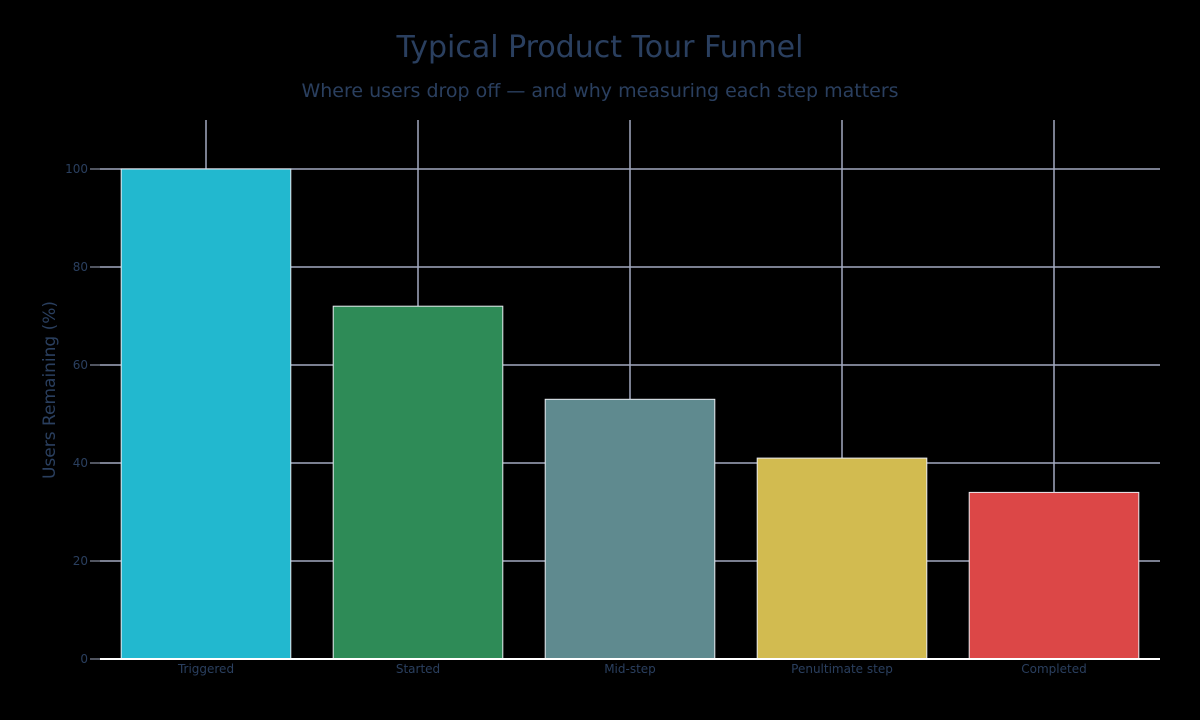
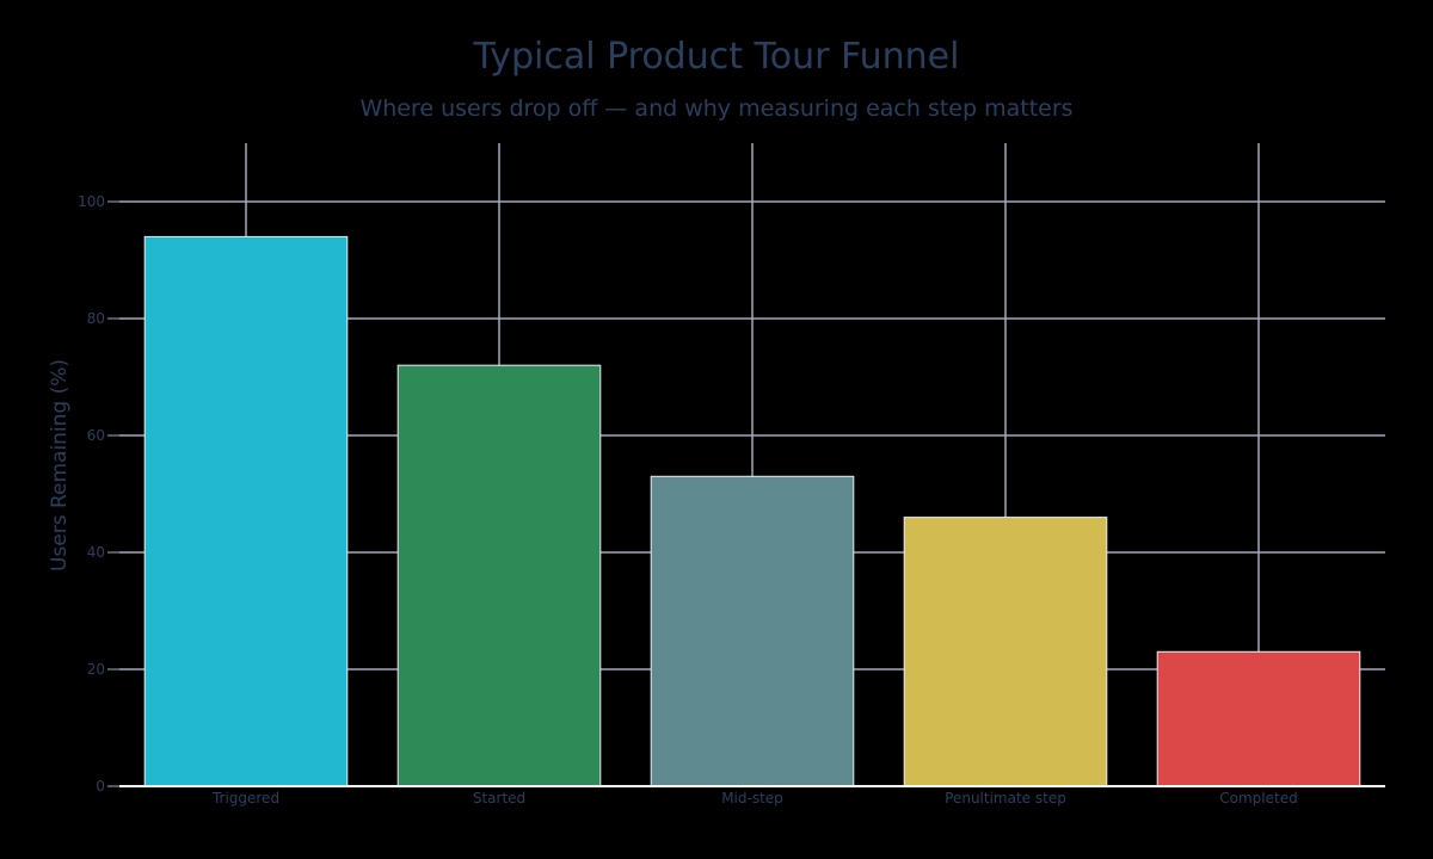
Triggered: 100 -> 94
Penultimate step: 41 -> 46
Completed: 34 -> 23
